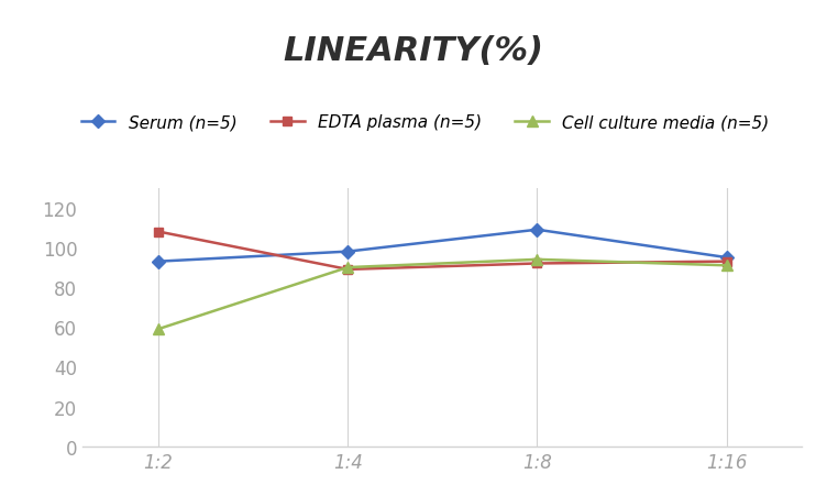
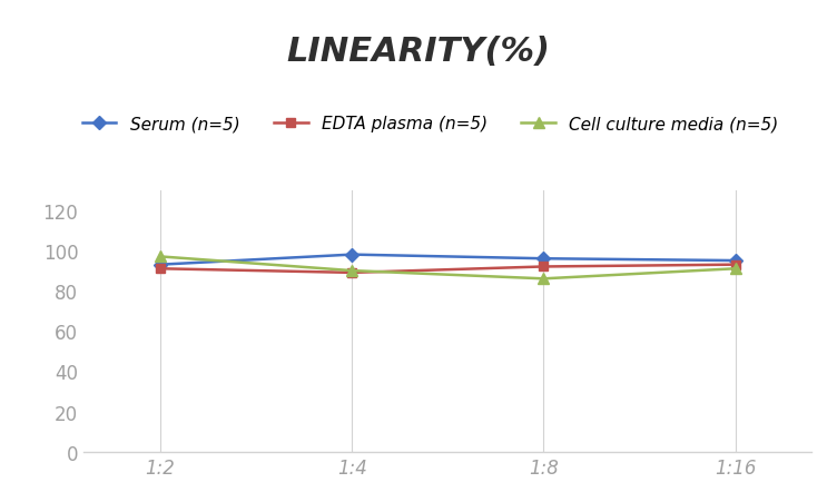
EDTA plasma (n=5)/1:2: 108 -> 91
Cell culture media (n=5)/1:2: 59 -> 97
Serum (n=5)/1:8: 109 -> 96
Cell culture media (n=5)/1:8: 94 -> 86
